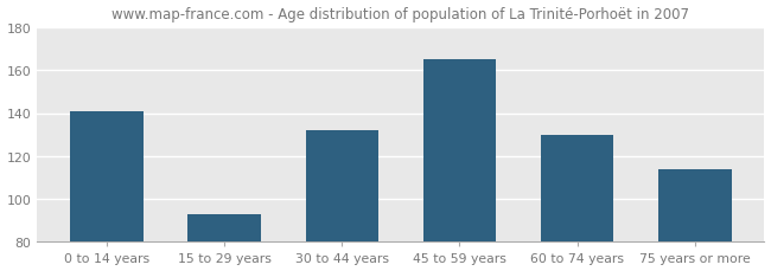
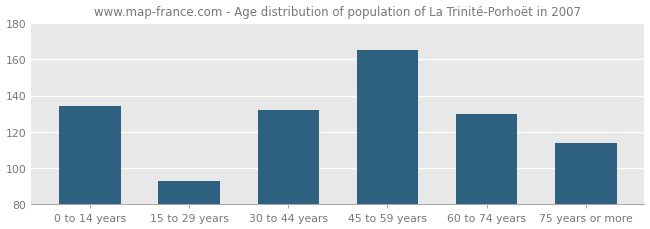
0 to 14 years: 141 -> 134
